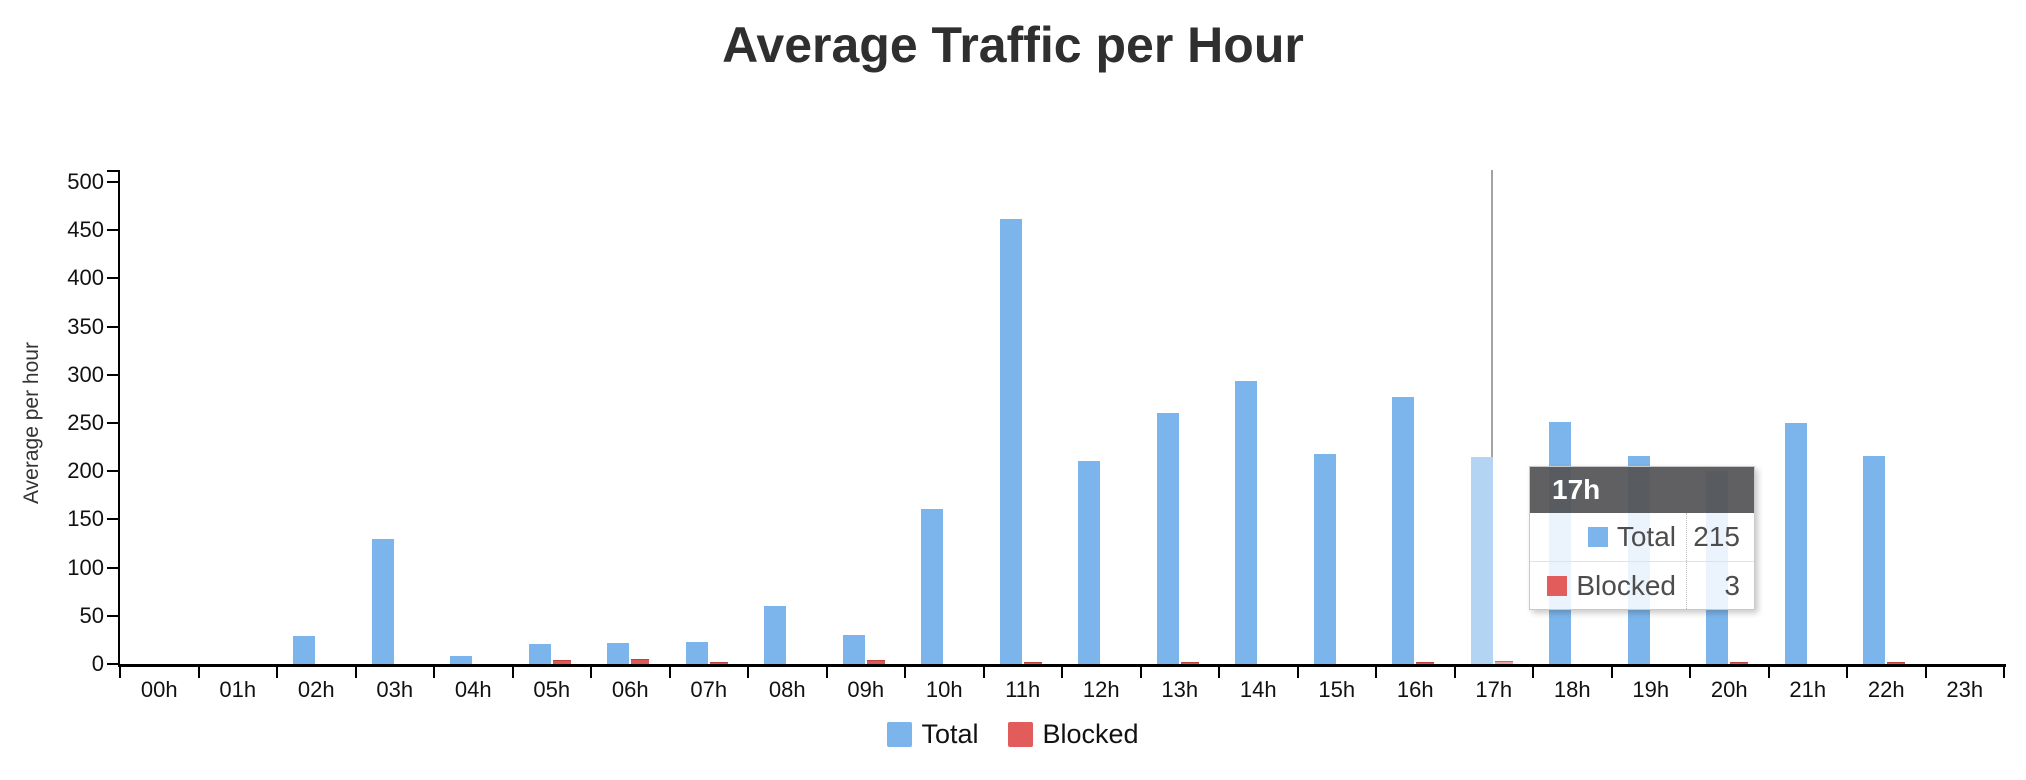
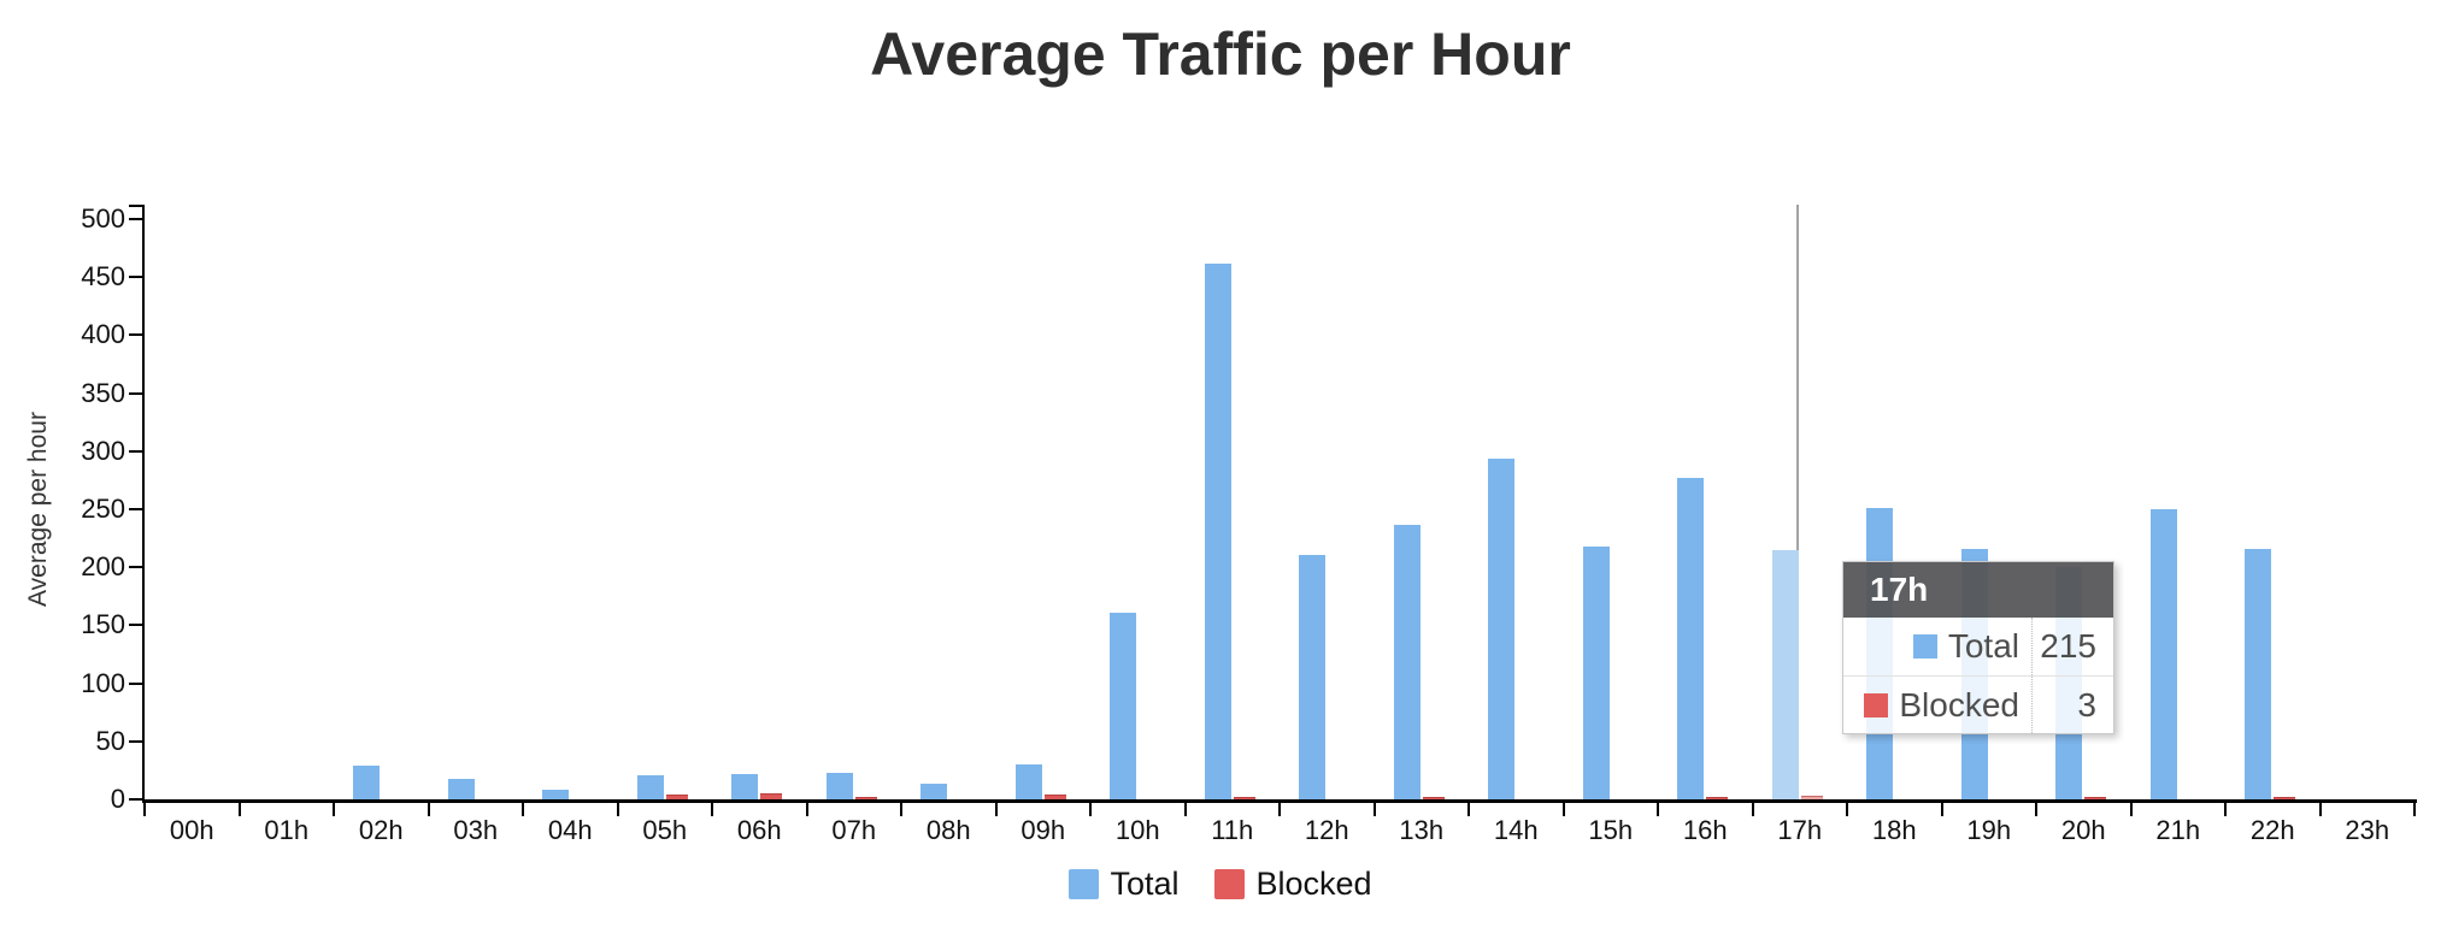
Total/03h: 130 -> 20
Total/08h: 60 -> 10
Total/13h: 260 -> 240
